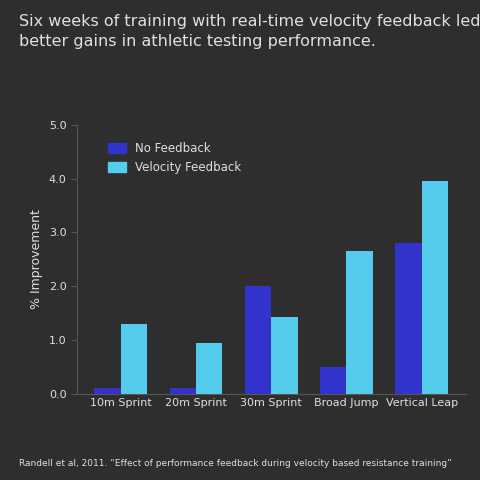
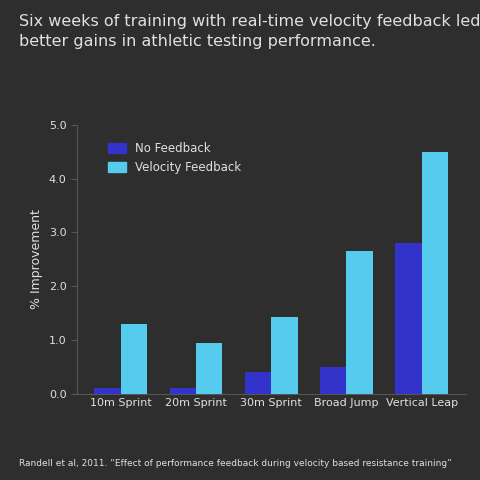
No Feedback/30m Sprint: 2.0 -> 0.4
Velocity Feedback/Vertical Leap: 3.96 -> 4.50
